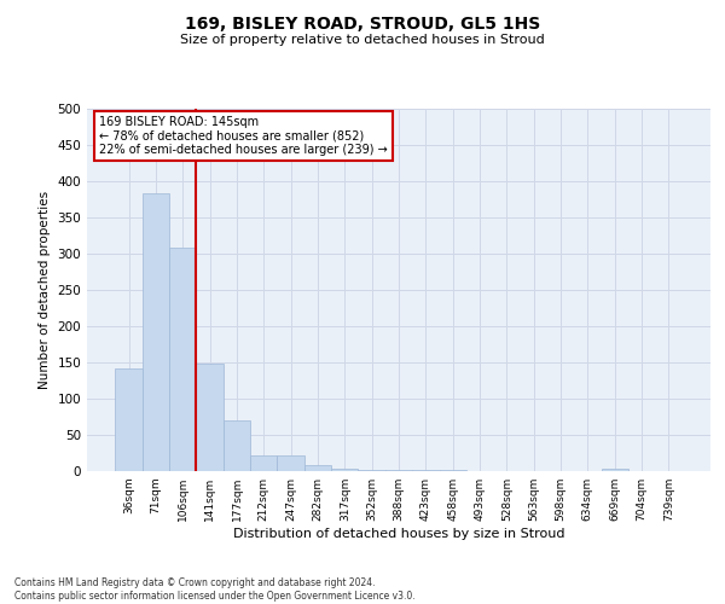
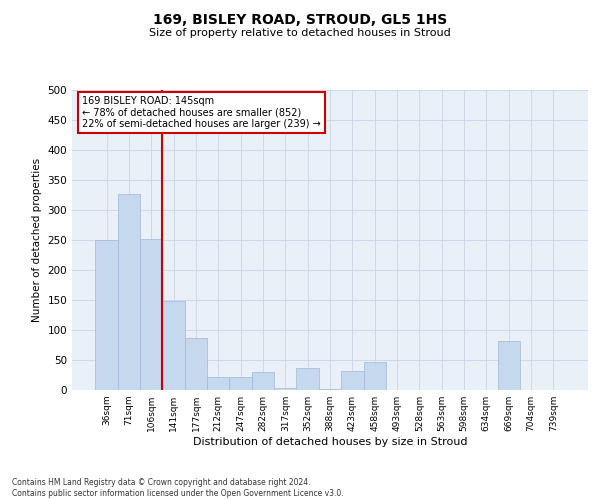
36sqm: 142 -> 250
71sqm: 383 -> 326
106sqm: 308 -> 252
177sqm: 70 -> 86
282sqm: 8 -> 30
352sqm: 2 -> 36
423sqm: 2 -> 32
458sqm: 1 -> 46
669sqm: 4 -> 82
